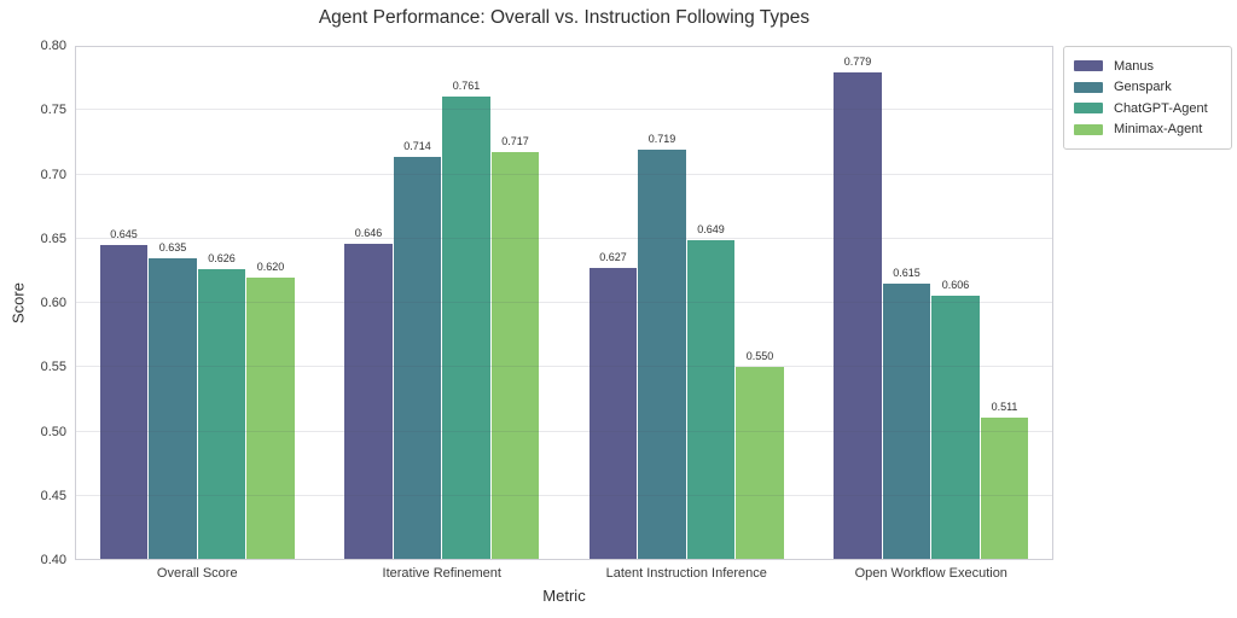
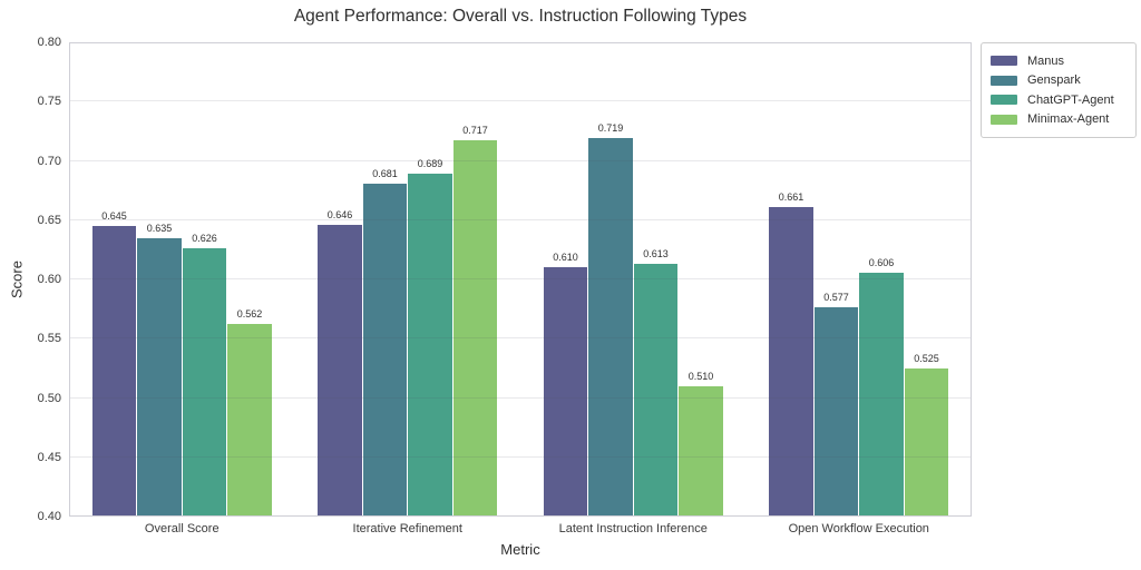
Minimax-Agent/Overall Score: 0.620 -> 0.562
Genspark/Iterative Refinement: 0.714 -> 0.681
ChatGPT-Agent/Iterative Refinement: 0.761 -> 0.689
Manus/Latent Instruction Inference: 0.627 -> 0.610
ChatGPT-Agent/Latent Instruction Inference: 0.649 -> 0.613
Minimax-Agent/Latent Instruction Inference: 0.550 -> 0.510
Manus/Open Workflow Execution: 0.779 -> 0.661
Genspark/Open Workflow Execution: 0.615 -> 0.577
Minimax-Agent/Open Workflow Execution: 0.511 -> 0.525
